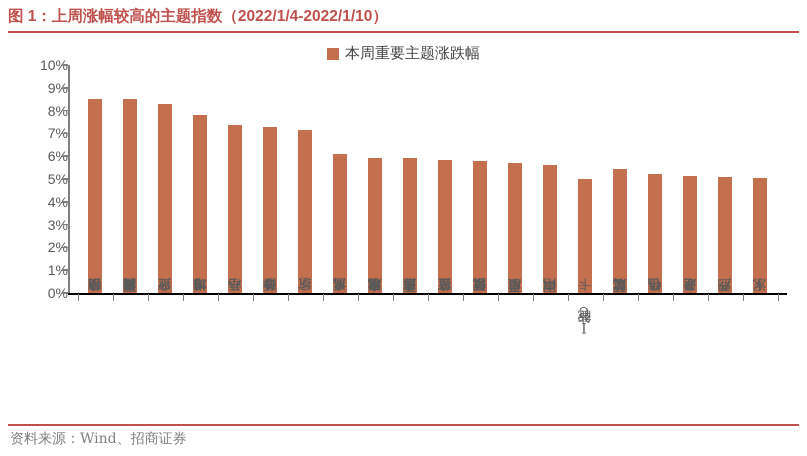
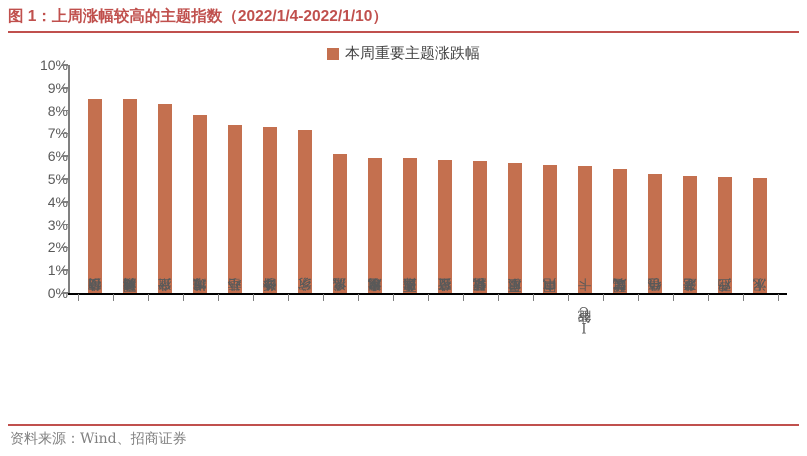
智能IC卡: 5.0% -> 5.5%
